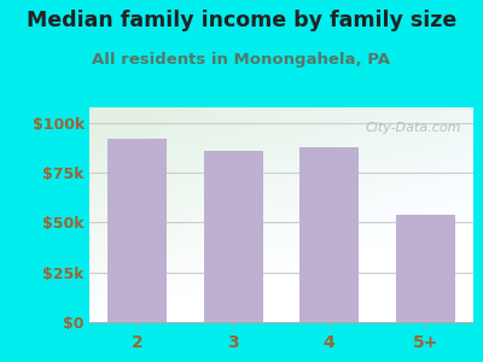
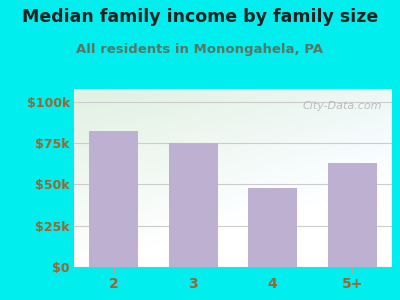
2: $92k -> $82k
3: $86k -> $75k
4: $88k -> $48k
5+: $54k -> $63k
